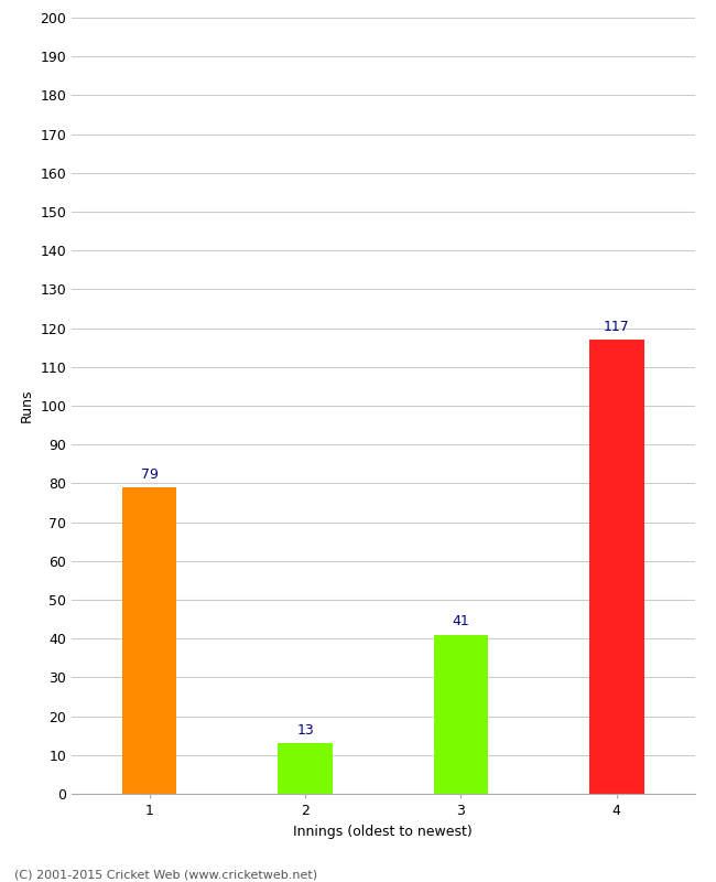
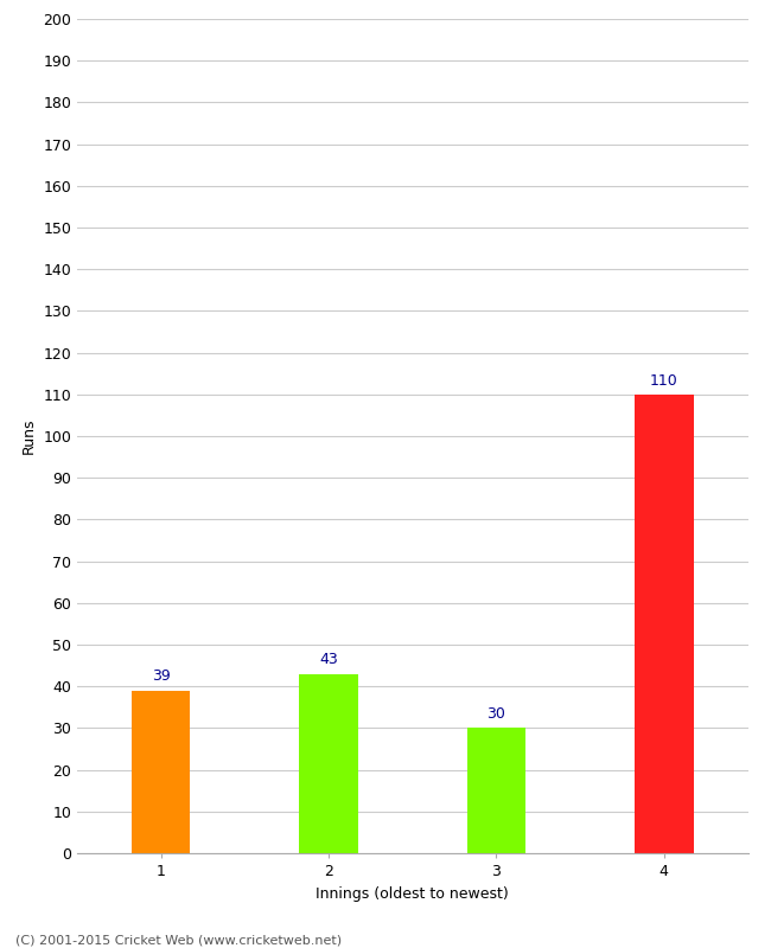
1: 79 -> 39
2: 13 -> 43
3: 41 -> 30
4: 117 -> 110
